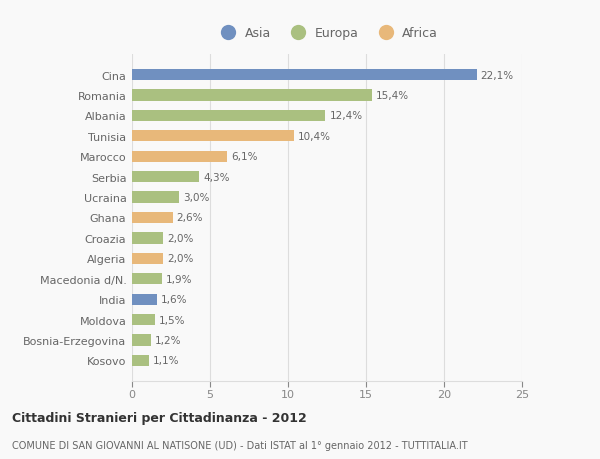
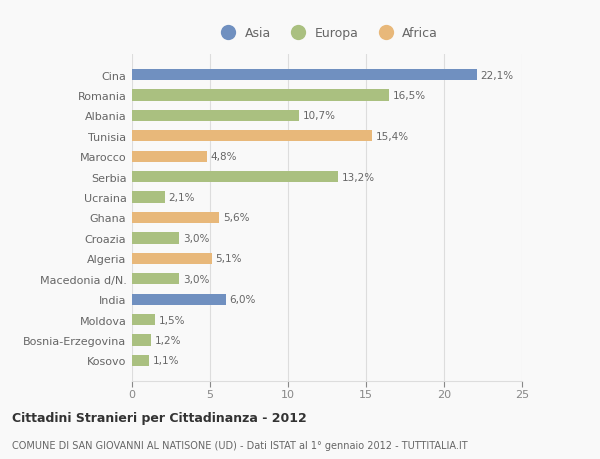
Romania: 15,4% -> 16,5%
Albania: 12,4% -> 10,7%
Tunisia: 10,4% -> 15,4%
Marocco: 6,1% -> 4,8%
Serbia: 4,3% -> 13,2%
Ucraina: 3,0% -> 2,1%
Ghana: 2,6% -> 5,6%
Croazia: 2,0% -> 3,0%
Algeria: 2,0% -> 5,1%
Macedonia d/N.: 1,9% -> 3,0%
India: 1,6% -> 6,0%
